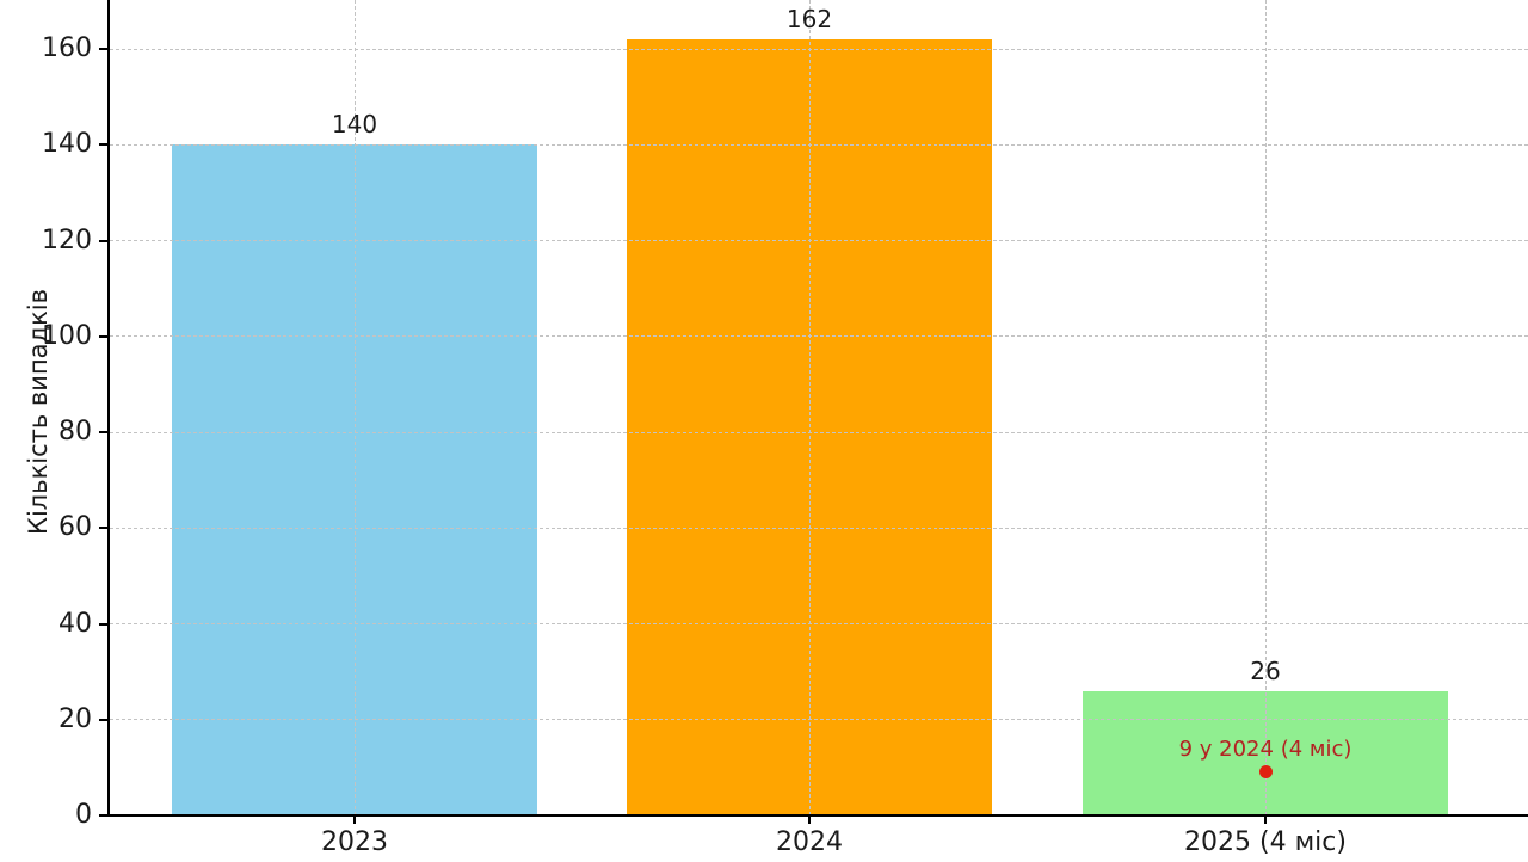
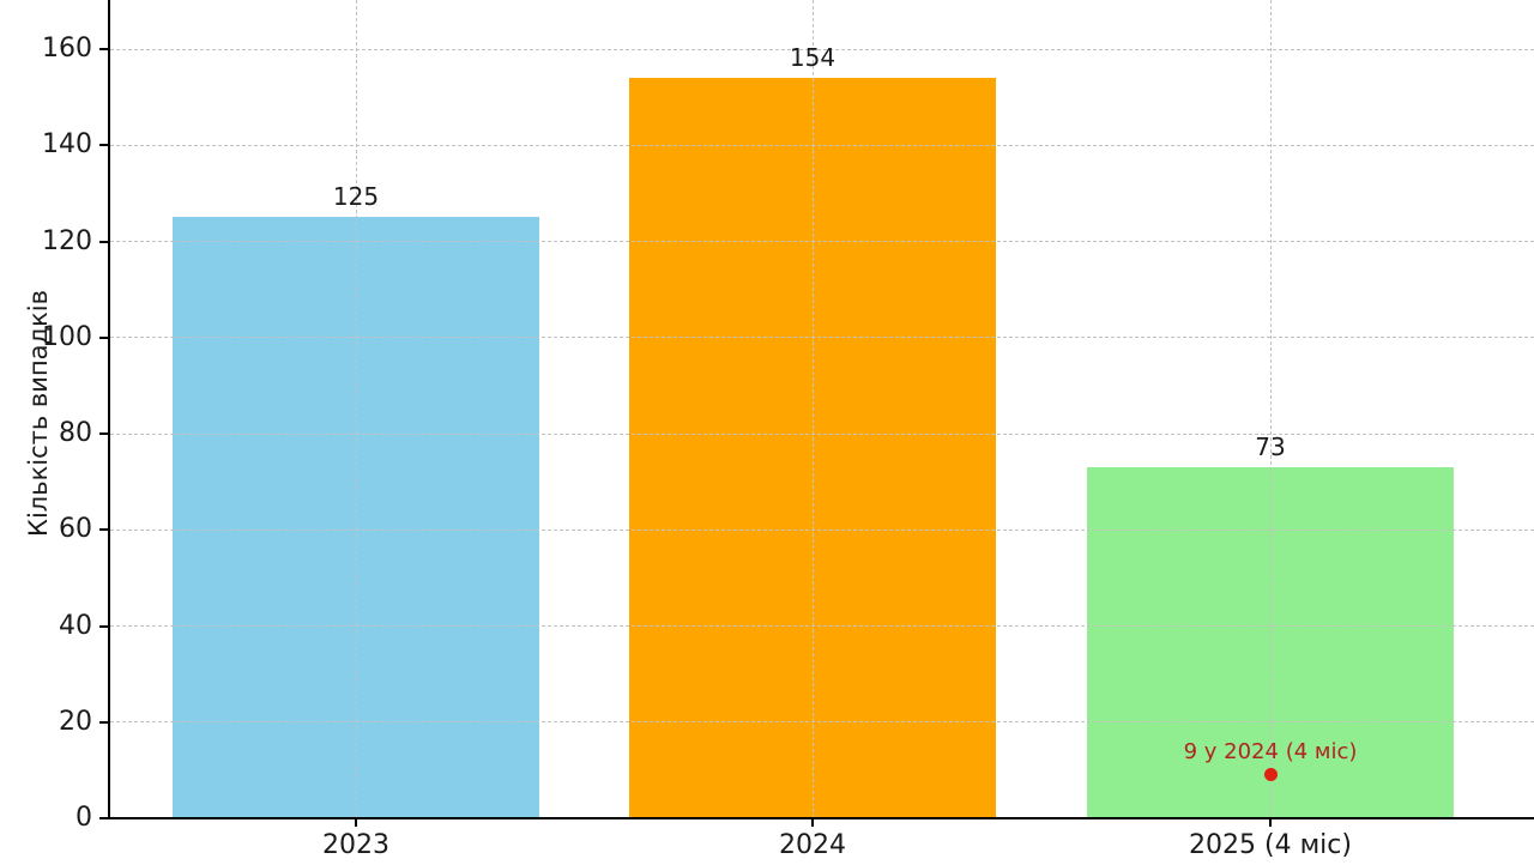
2023: 140 -> 125
2024: 162 -> 154
2025 (4 міс): 26 -> 73
